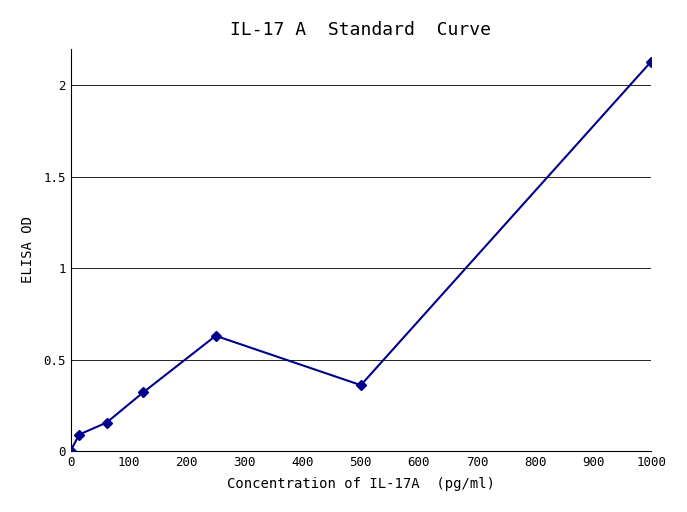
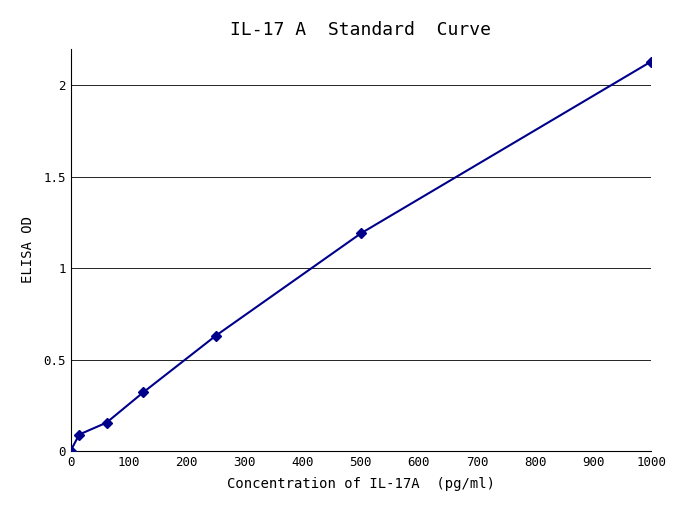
500: 0.36 -> 1.19
